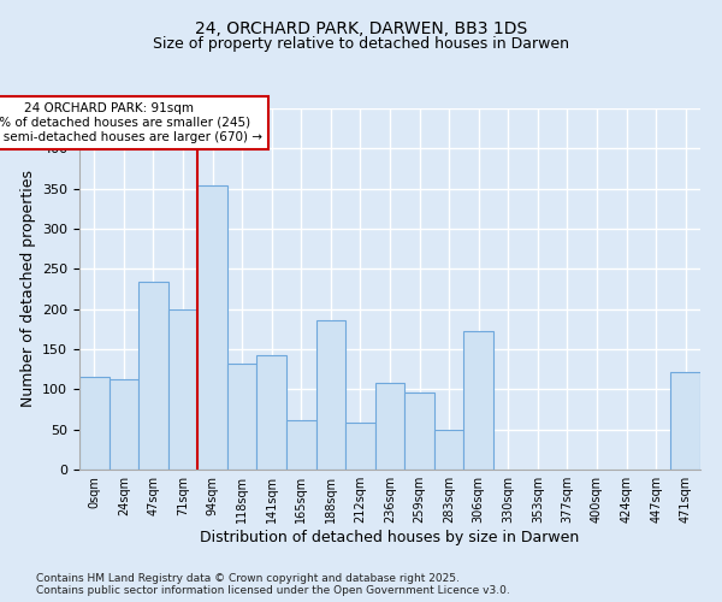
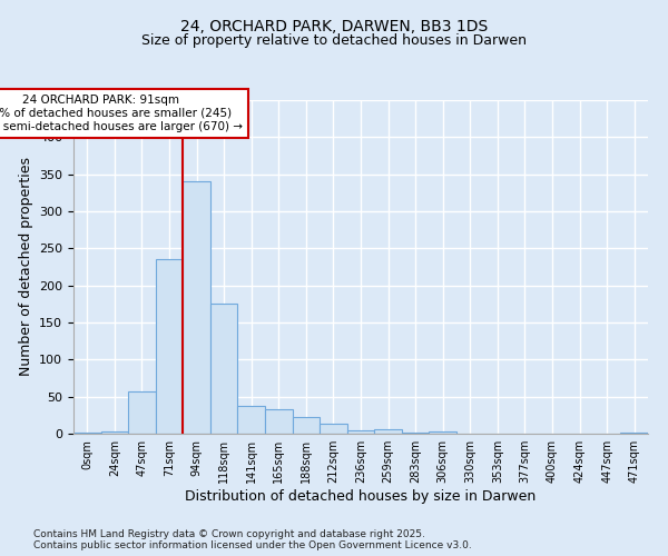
0sqm: 116 -> 2
24sqm: 112 -> 3
47sqm: 234 -> 57
71sqm: 200 -> 235
94sqm: 354 -> 340
118sqm: 132 -> 175
141sqm: 142 -> 38
165sqm: 62 -> 33
188sqm: 186 -> 23
212sqm: 58 -> 14
236sqm: 108 -> 5
259sqm: 96 -> 6
283sqm: 50 -> 2
306sqm: 172 -> 3
471sqm: 122 -> 2
